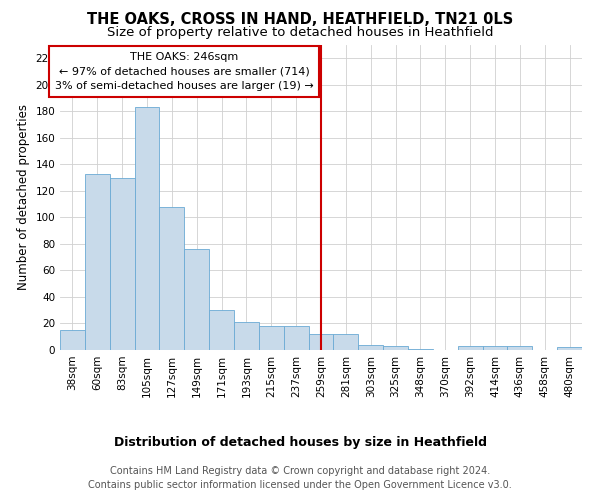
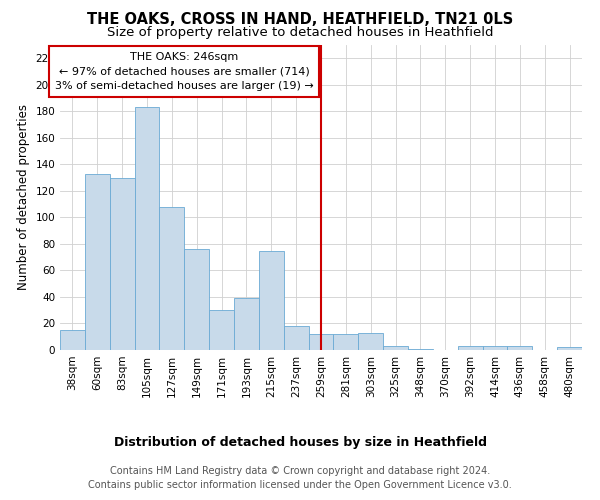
193sqm: 21 -> 39
215sqm: 18 -> 75
303sqm: 4 -> 13
